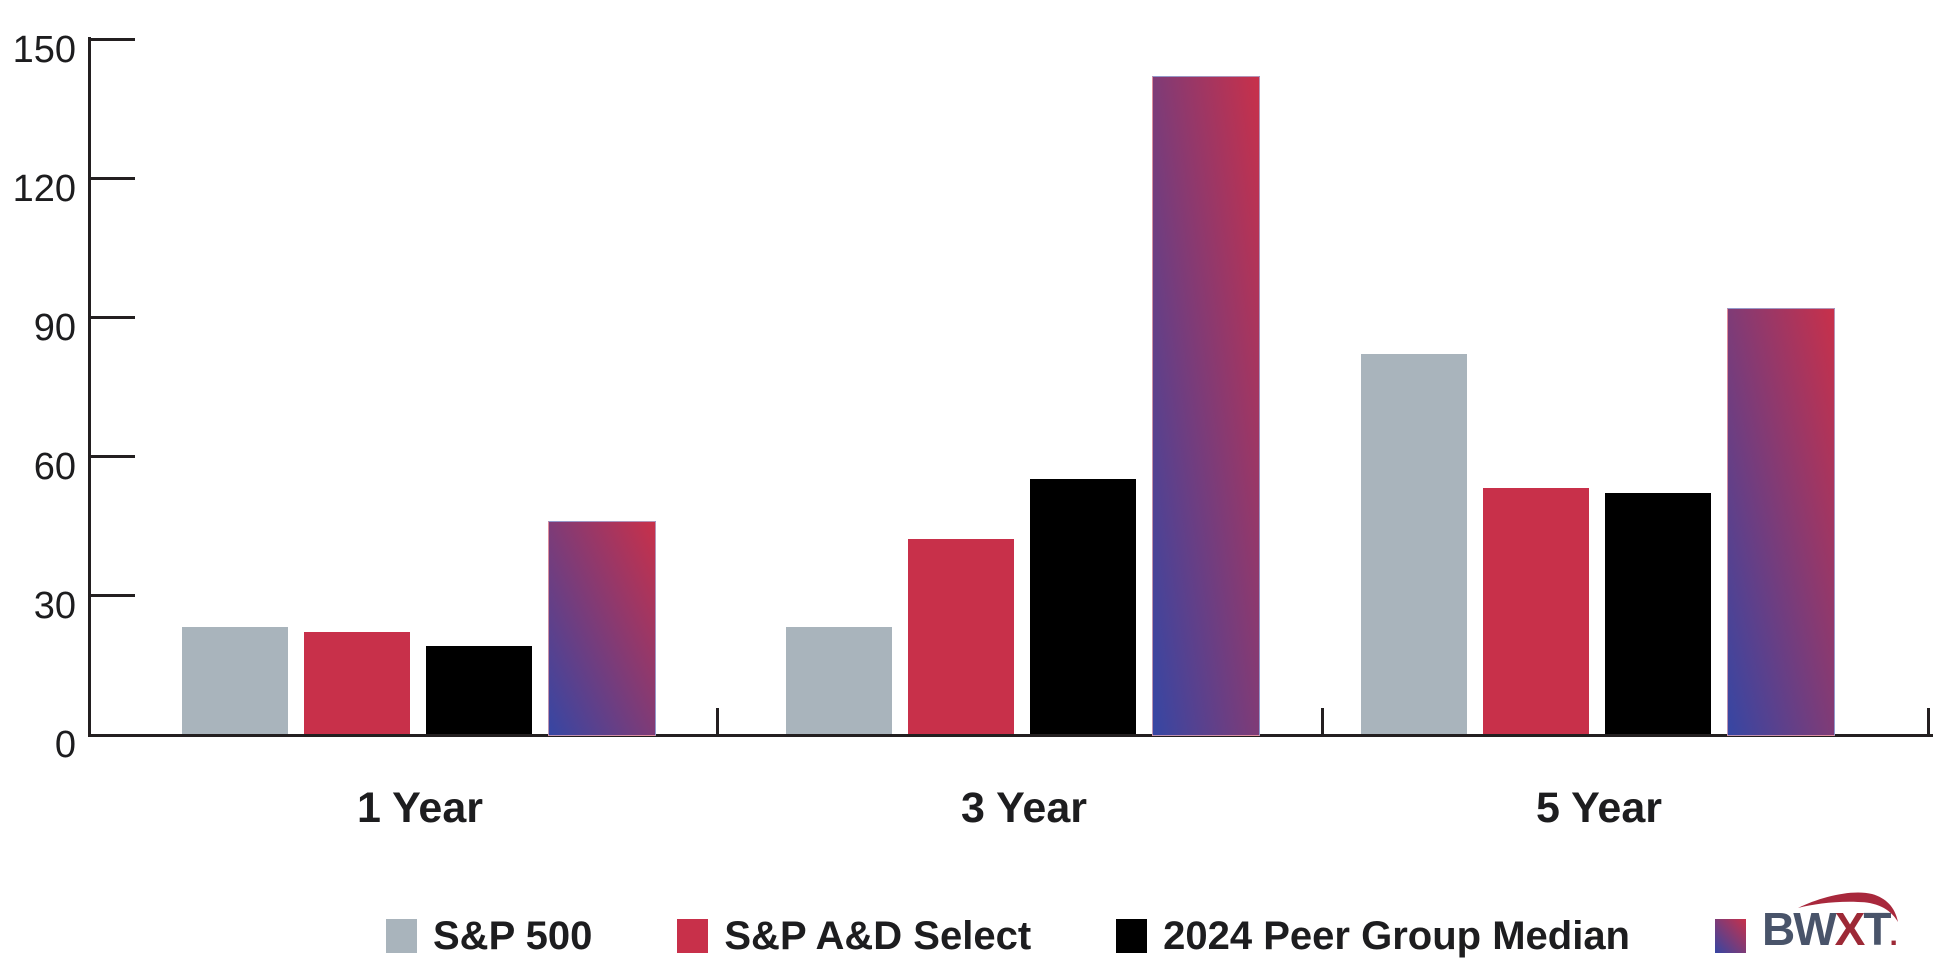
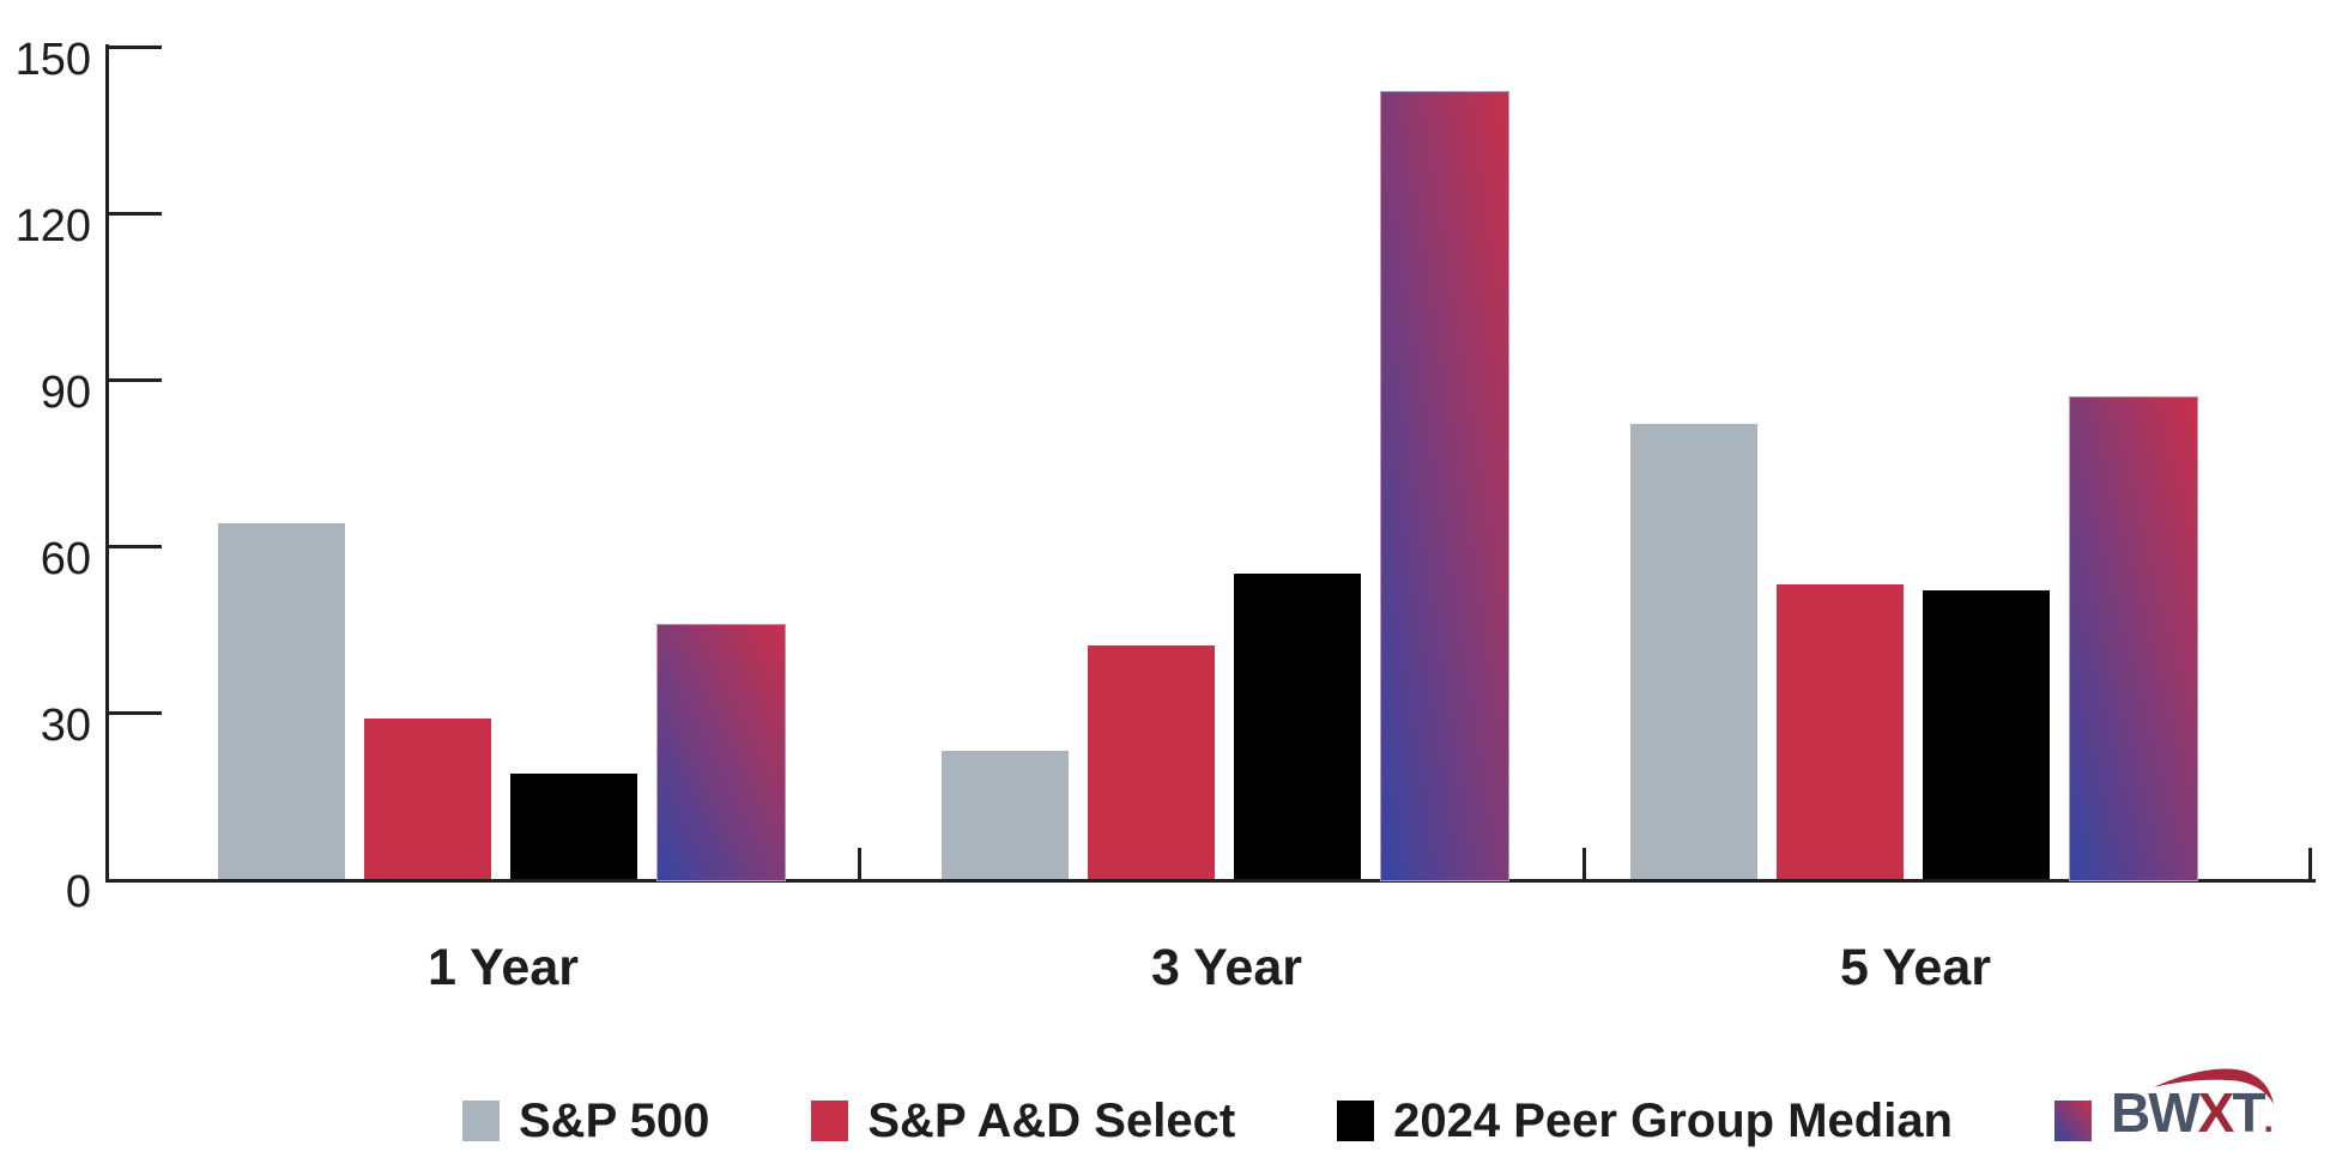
S&P 500/1 Year: 23 -> 64
S&P A&D Select/1 Year: 22 -> 29
BWXT/5 Year: 92 -> 87
